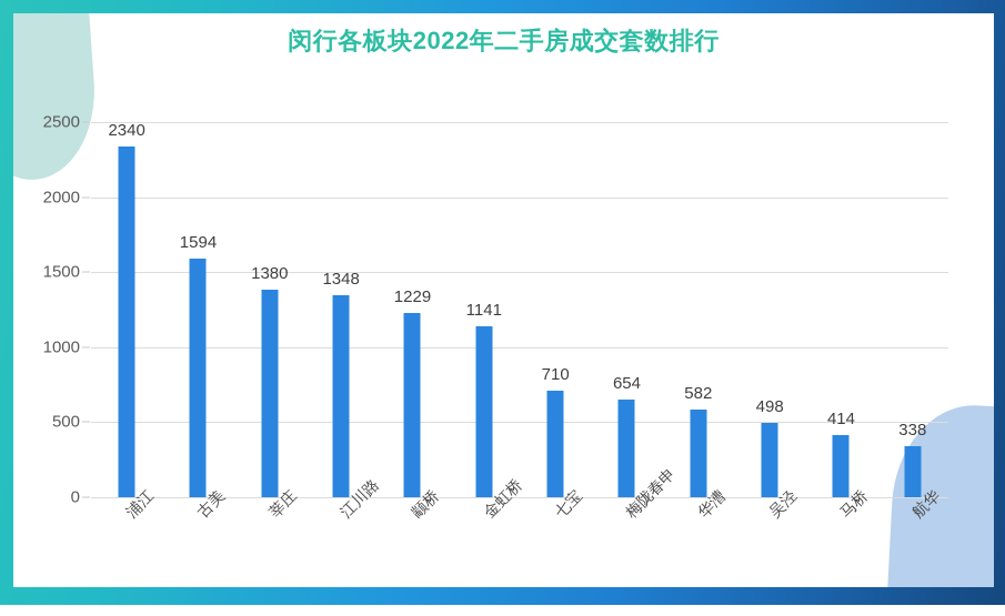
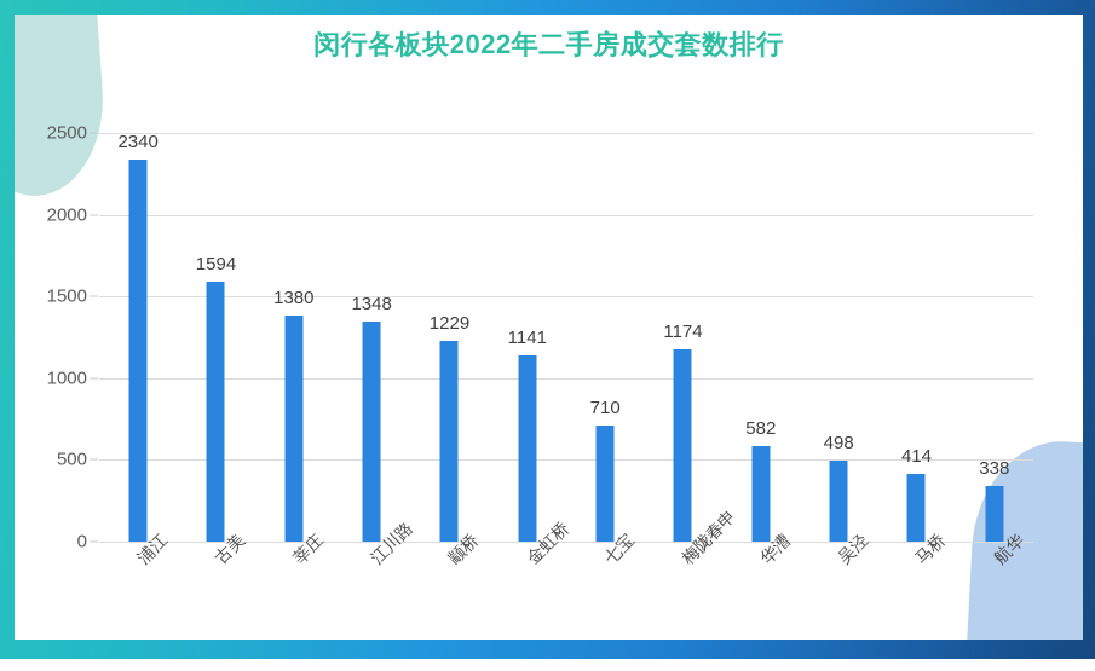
梅陇春申: 654 -> 1174
